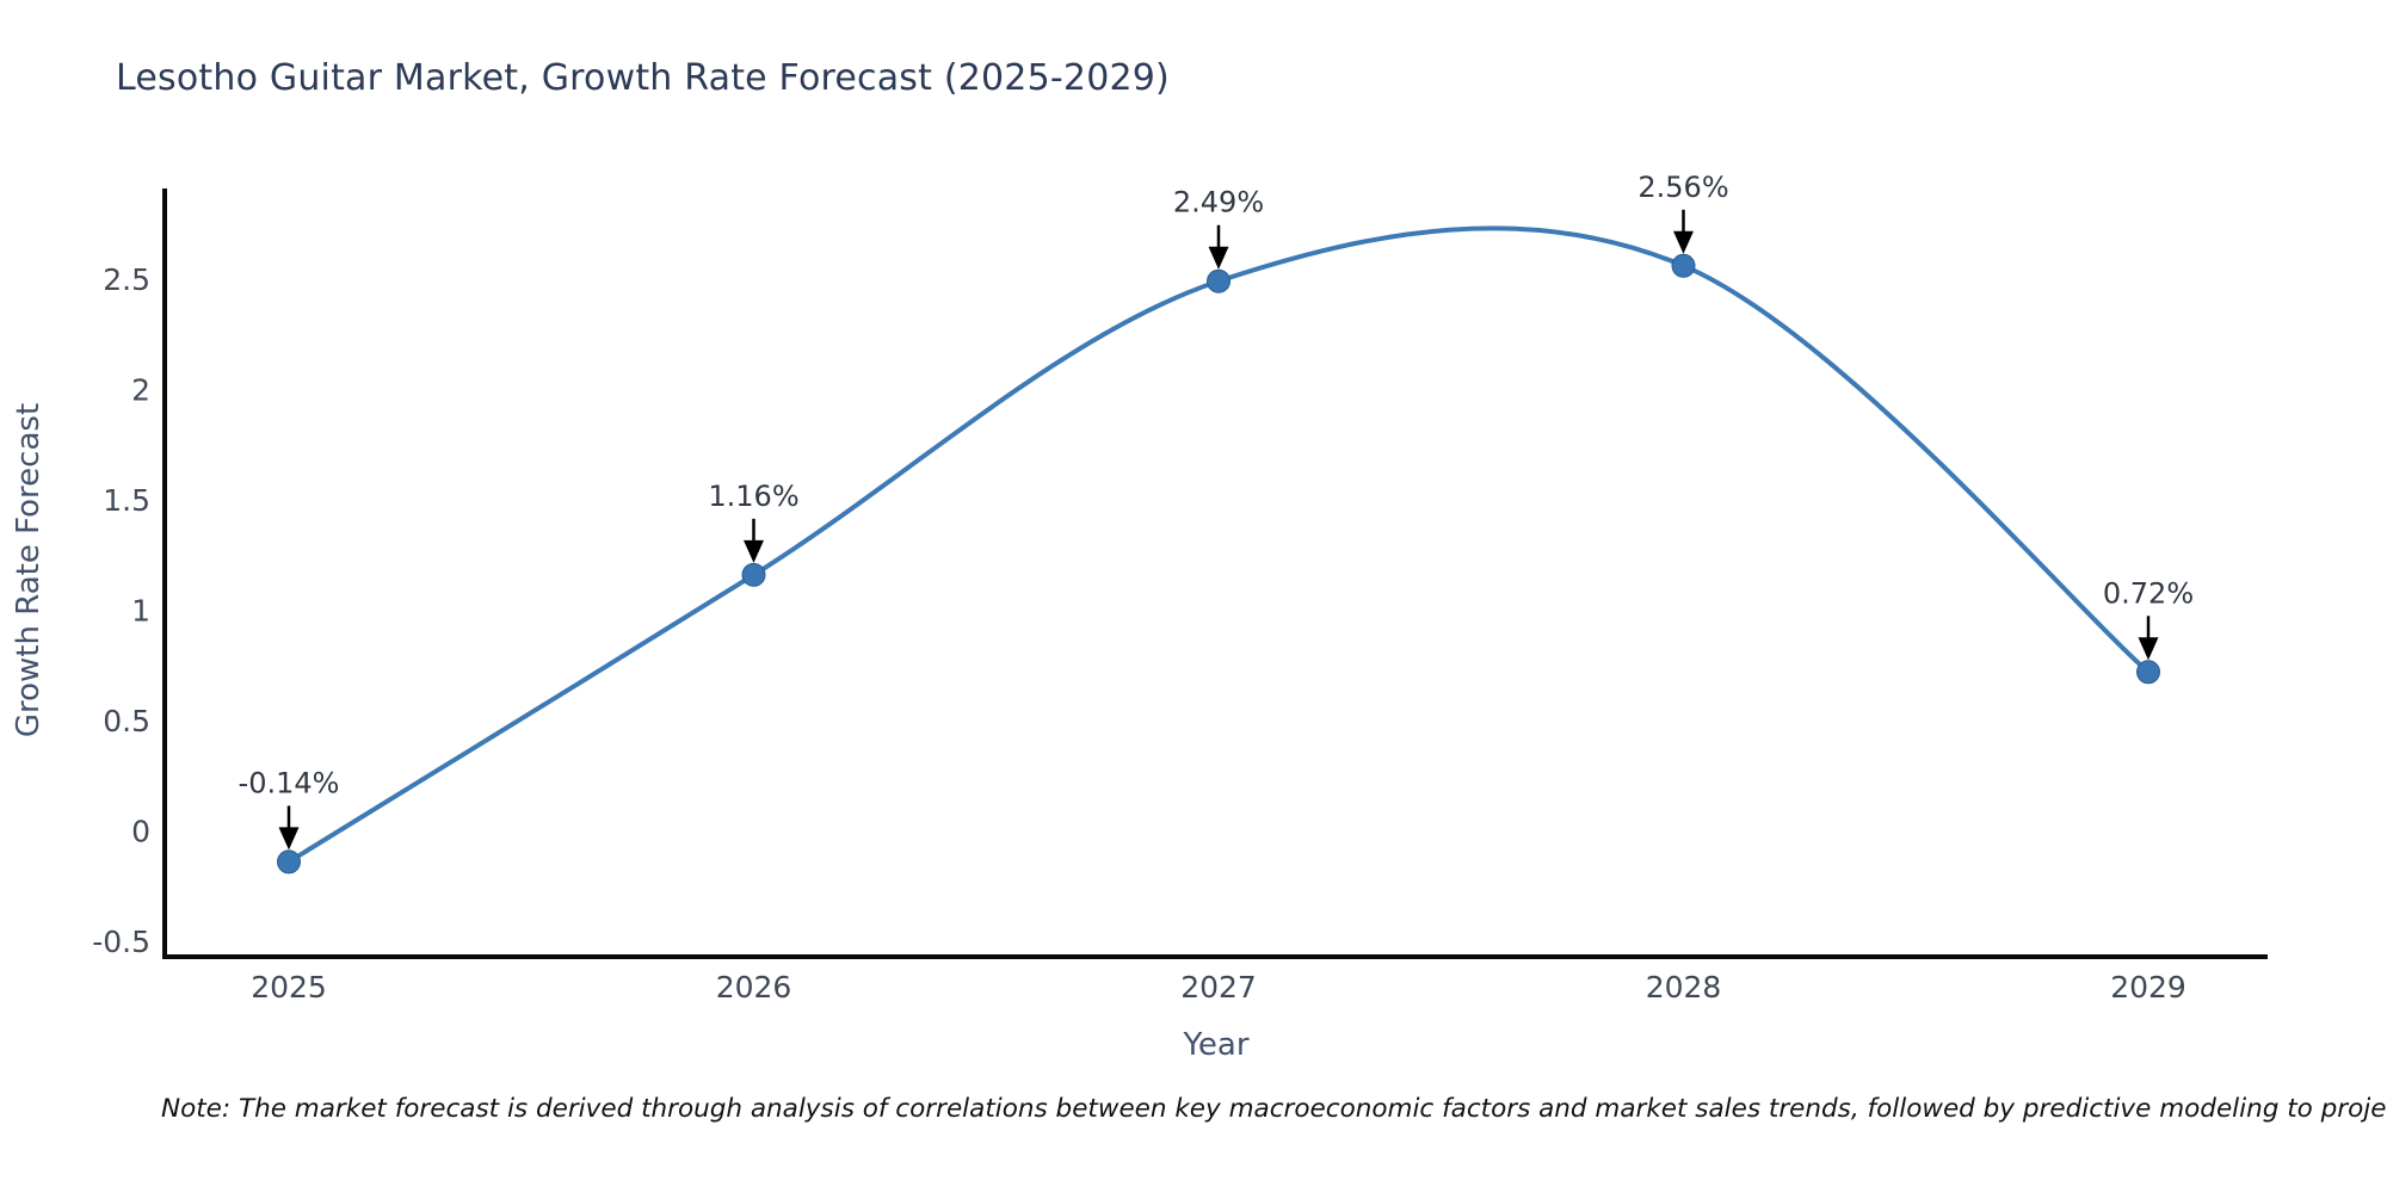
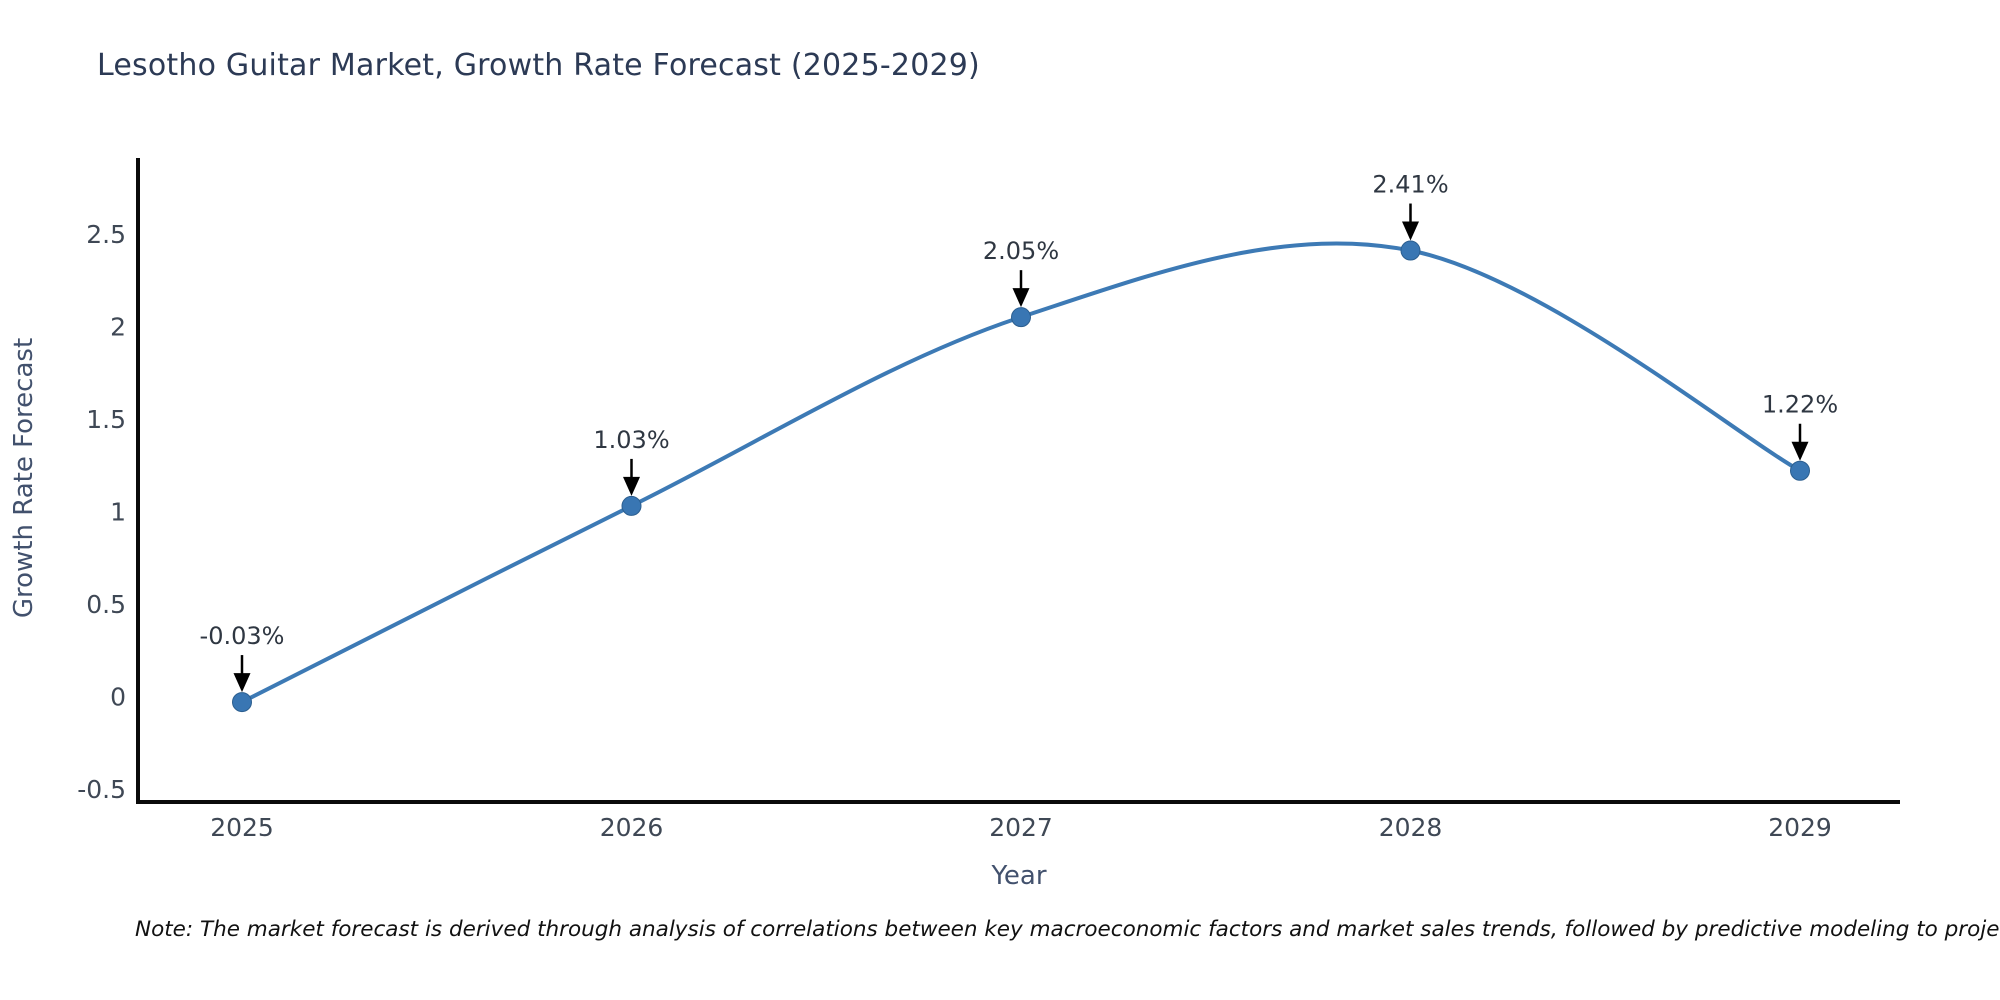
2025: -0.14% -> -0.03%
2026: 1.16% -> 1.03%
2027: 2.49% -> 2.05%
2028: 2.56% -> 2.41%
2029: 0.72% -> 1.22%
